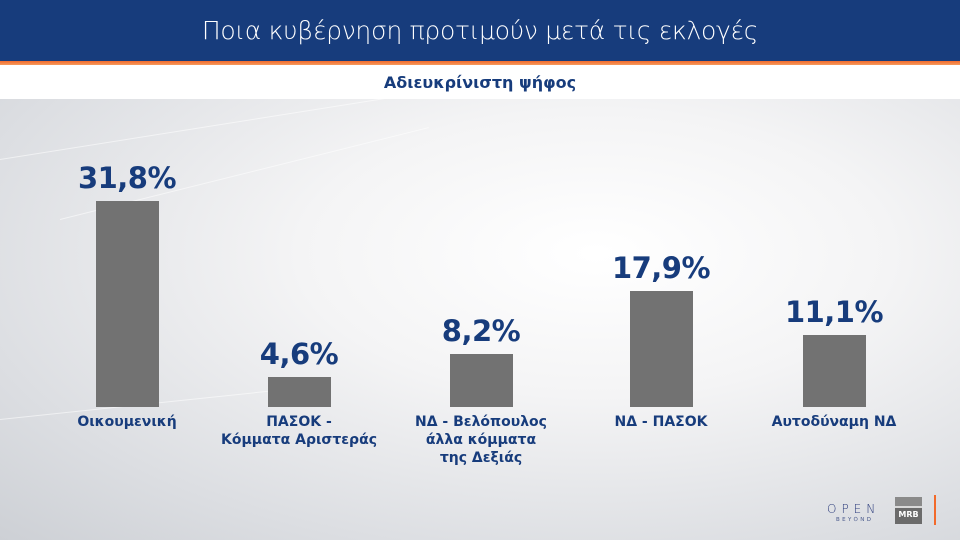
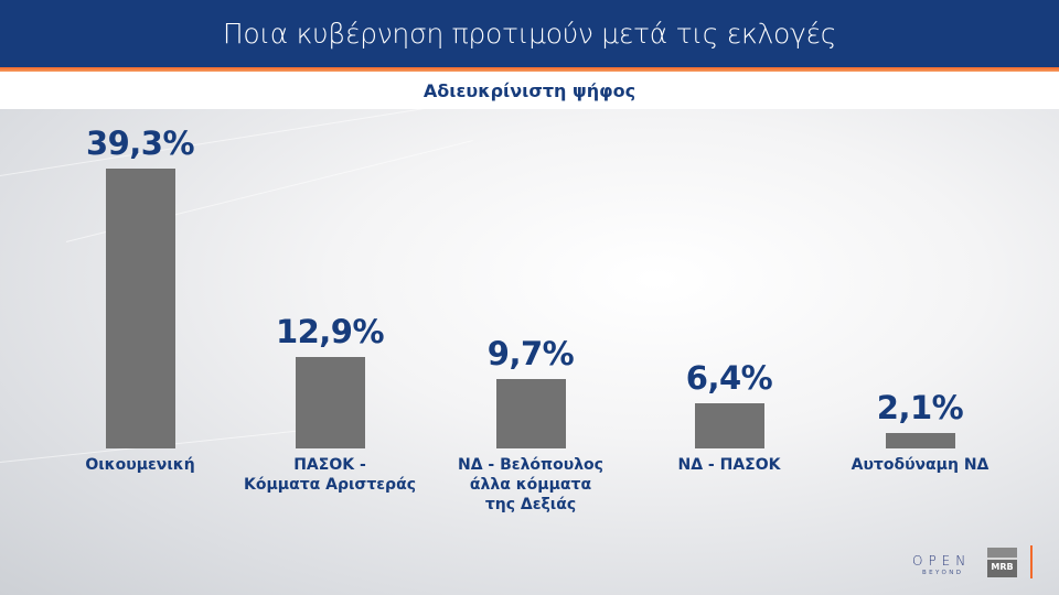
Οικουμενική: 31,8% -> 39,3%
ΠΑΣΟΚ - Κόμματα Αριστεράς: 4,6% -> 12,9%
ΝΔ - Βελόπουλος άλλα κόμματα της Δεξιάς: 8,2% -> 9,7%
ΝΔ - ΠΑΣΟΚ: 17,9% -> 6,4%
Αυτοδύναμη ΝΔ: 11,1% -> 2,1%
